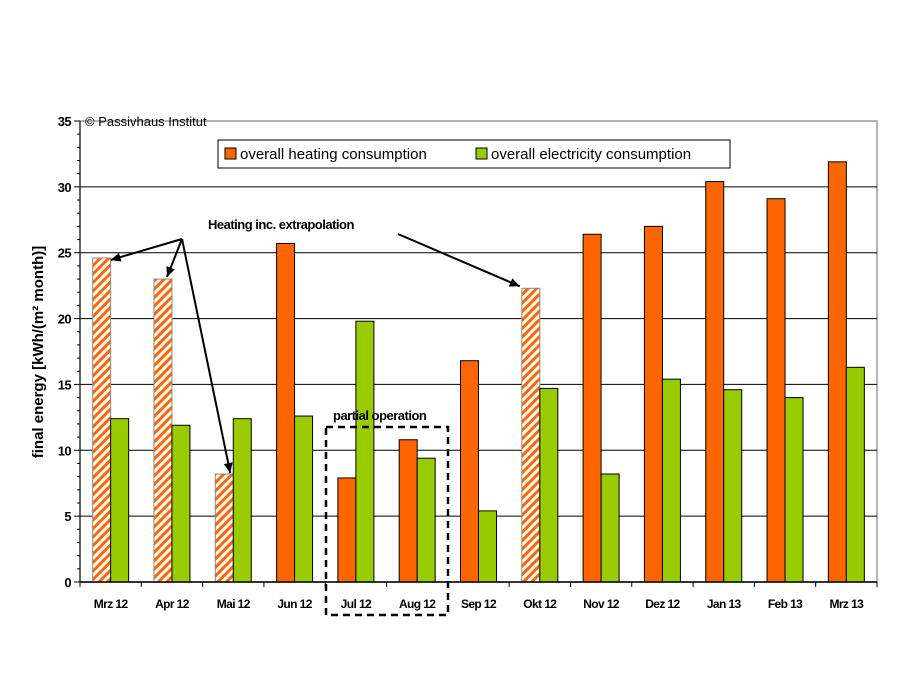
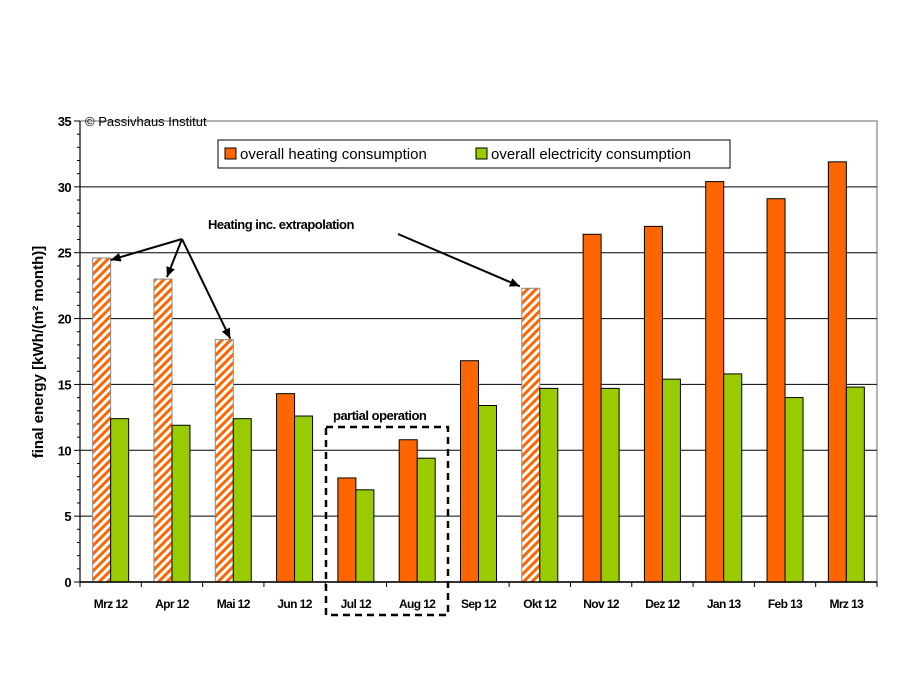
overall heating consumption/Mai 12: 8.2 -> 18.4
overall heating consumption/Jun 12: 25.7 -> 14.3
overall electricity consumption/Jul 12: 19.8 -> 7.0
overall electricity consumption/Sep 12: 5.4 -> 13.4
overall electricity consumption/Nov 12: 8.2 -> 14.7
overall electricity consumption/Jan 13: 14.6 -> 15.8
overall electricity consumption/Mrz 13: 16.3 -> 14.8
